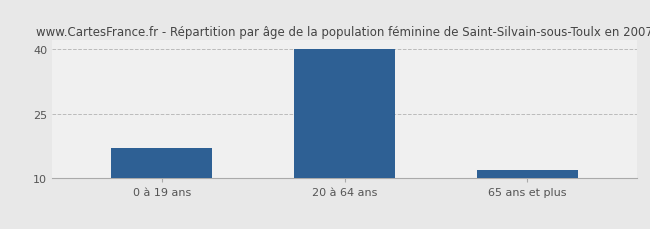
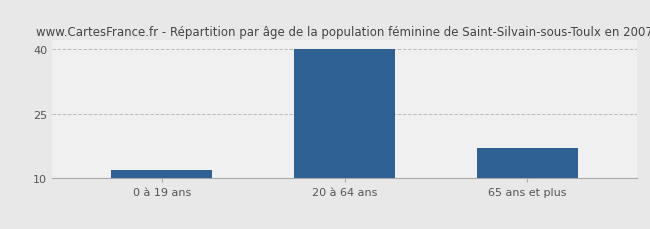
0 à 19 ans: 17 -> 12
65 ans et plus: 12 -> 17
